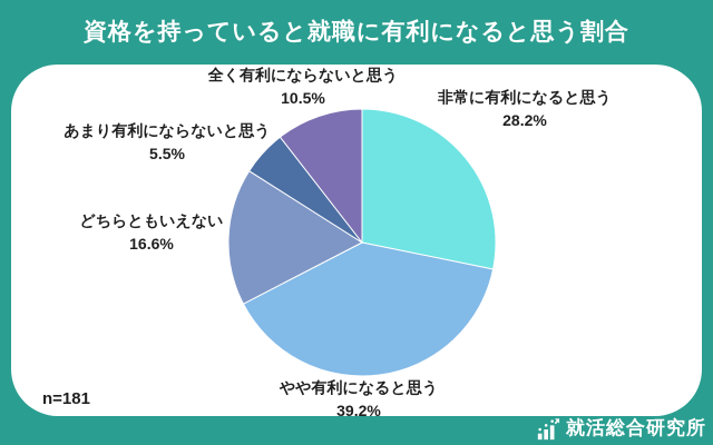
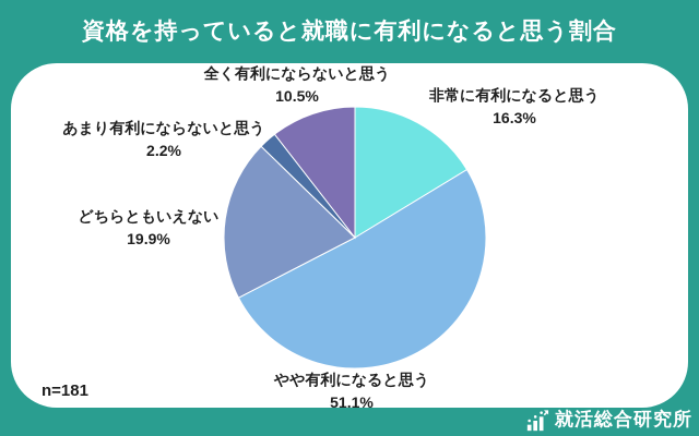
非常に有利になると思う: 28.2% -> 16.3%
やや有利になると思う: 39.2% -> 51.1%
どちらともいえない: 16.6% -> 19.9%
あまり有利にならないと思う: 5.5% -> 2.2%
